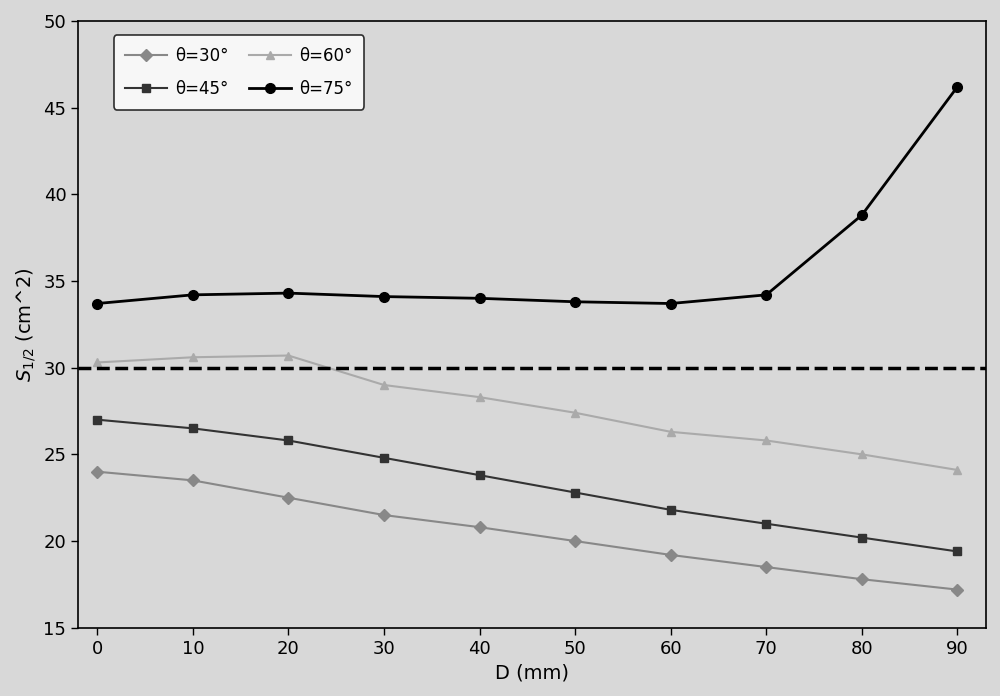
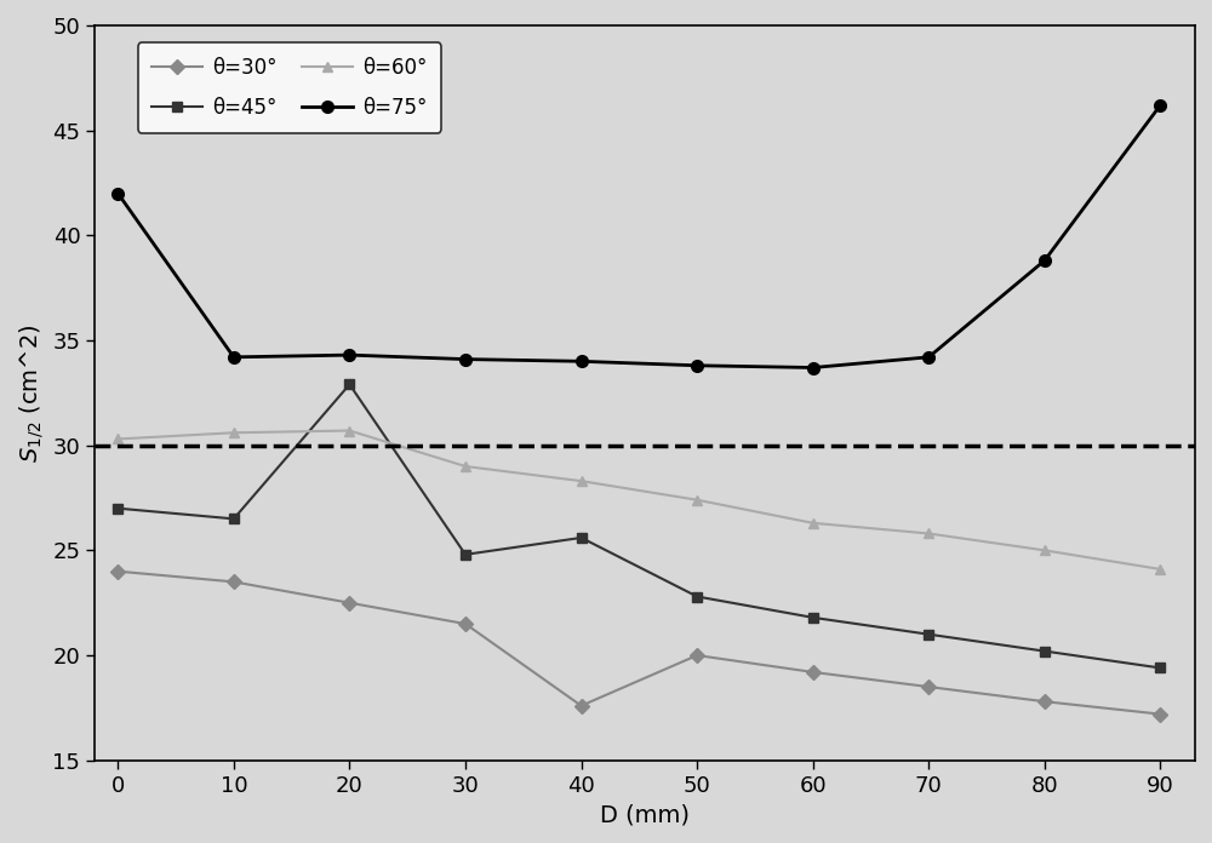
θ=75°/0: 33.7 -> 42.0
θ=45°/20: 25.8 -> 32.9
θ=30°/40: 20.8 -> 17.6
θ=45°/40: 23.8 -> 25.6
